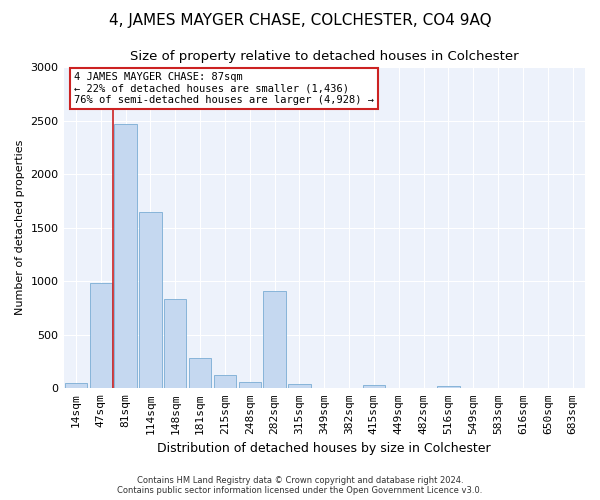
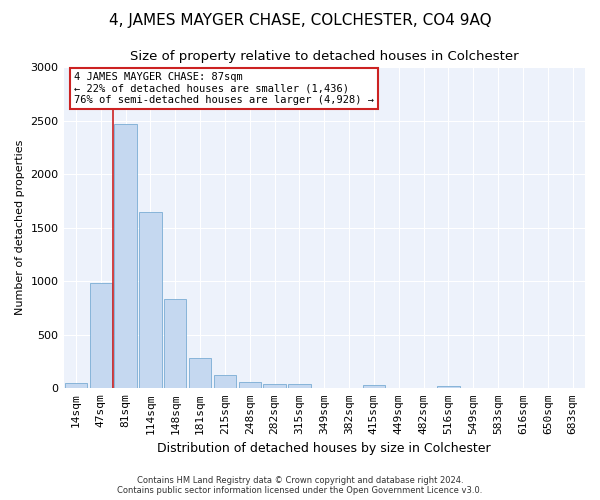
282sqm: 910 -> 40
